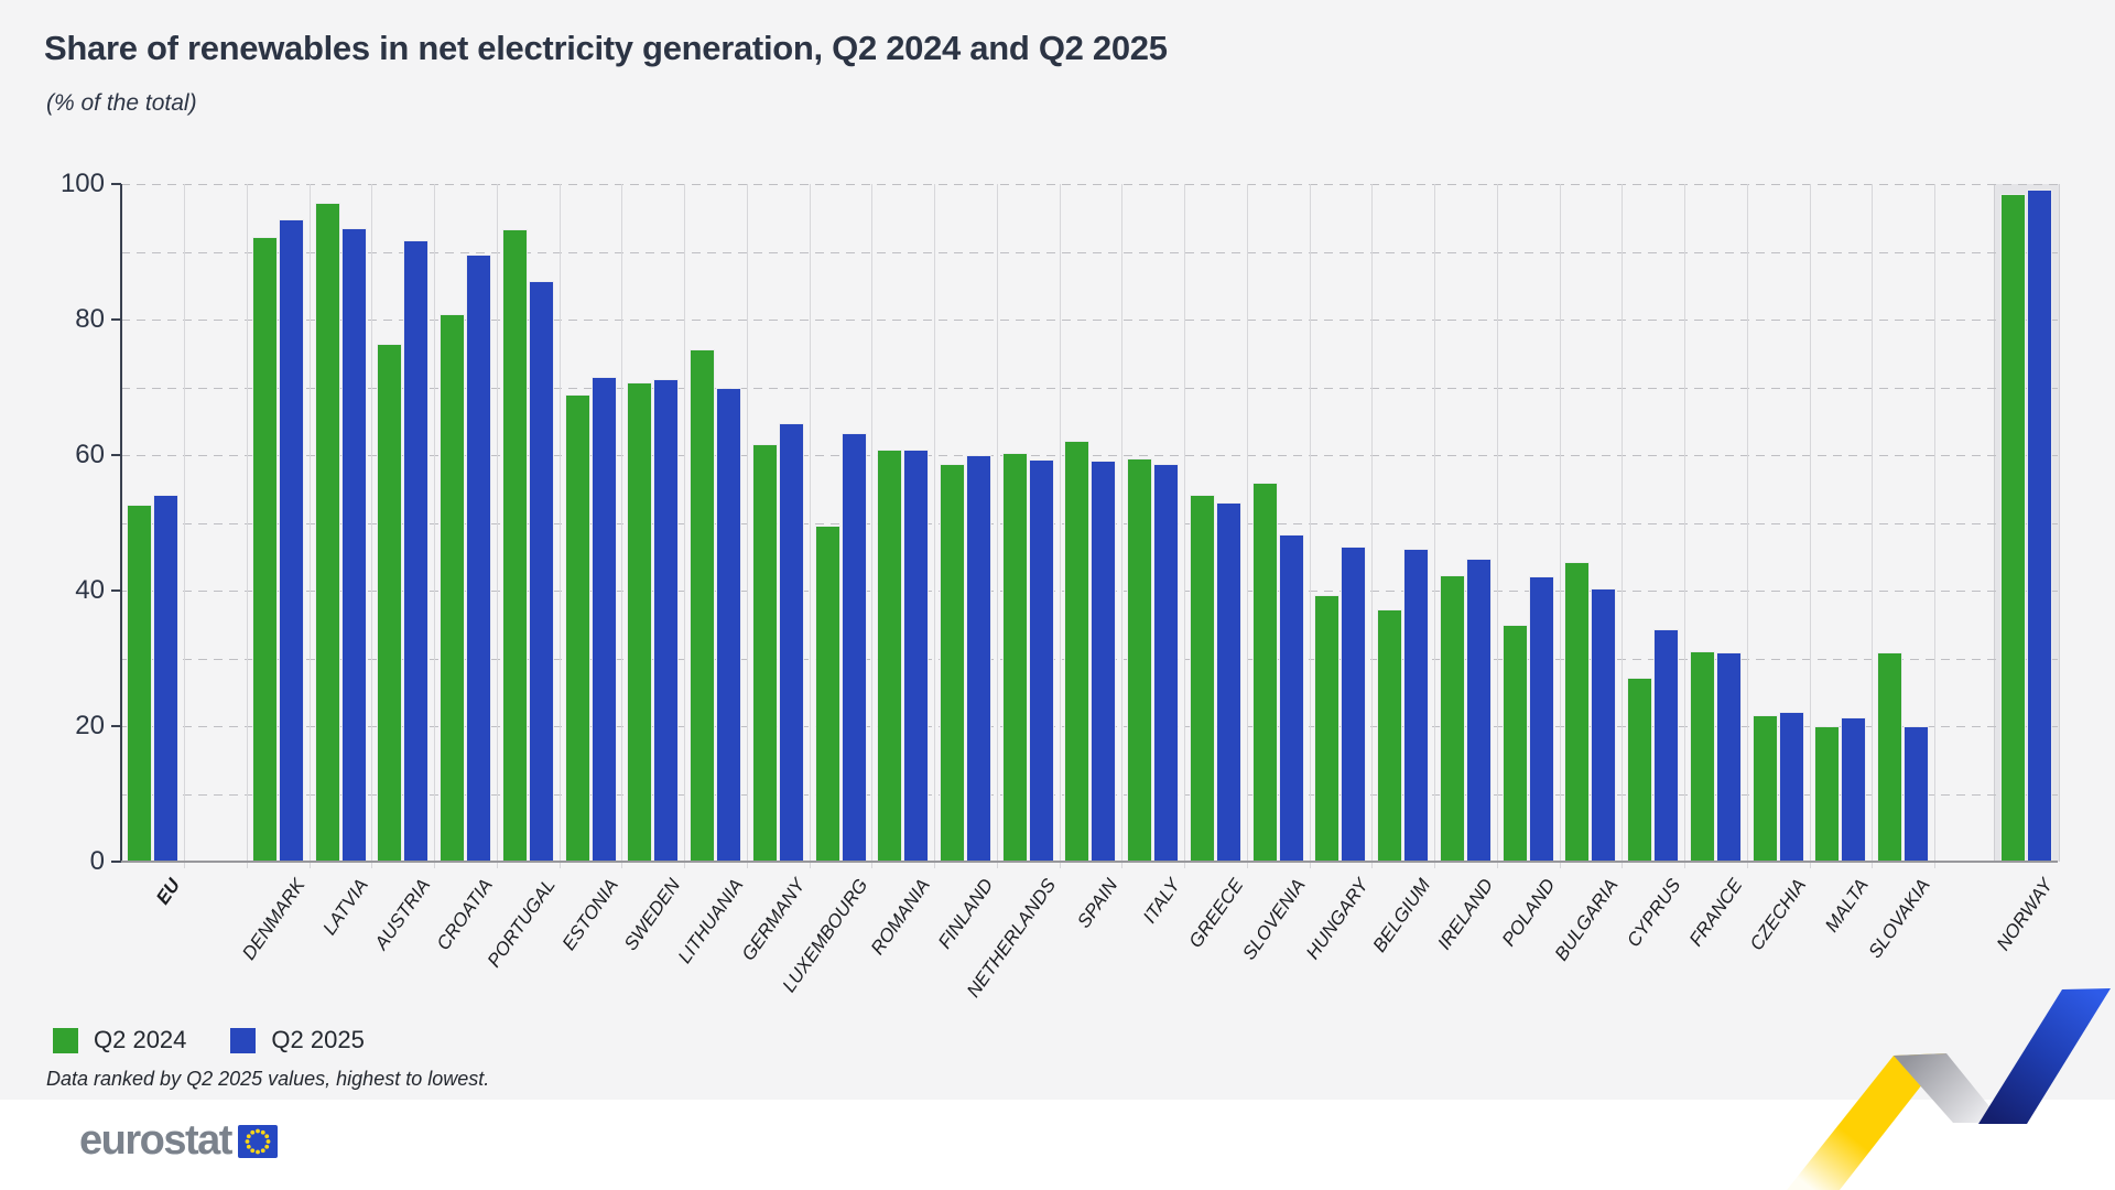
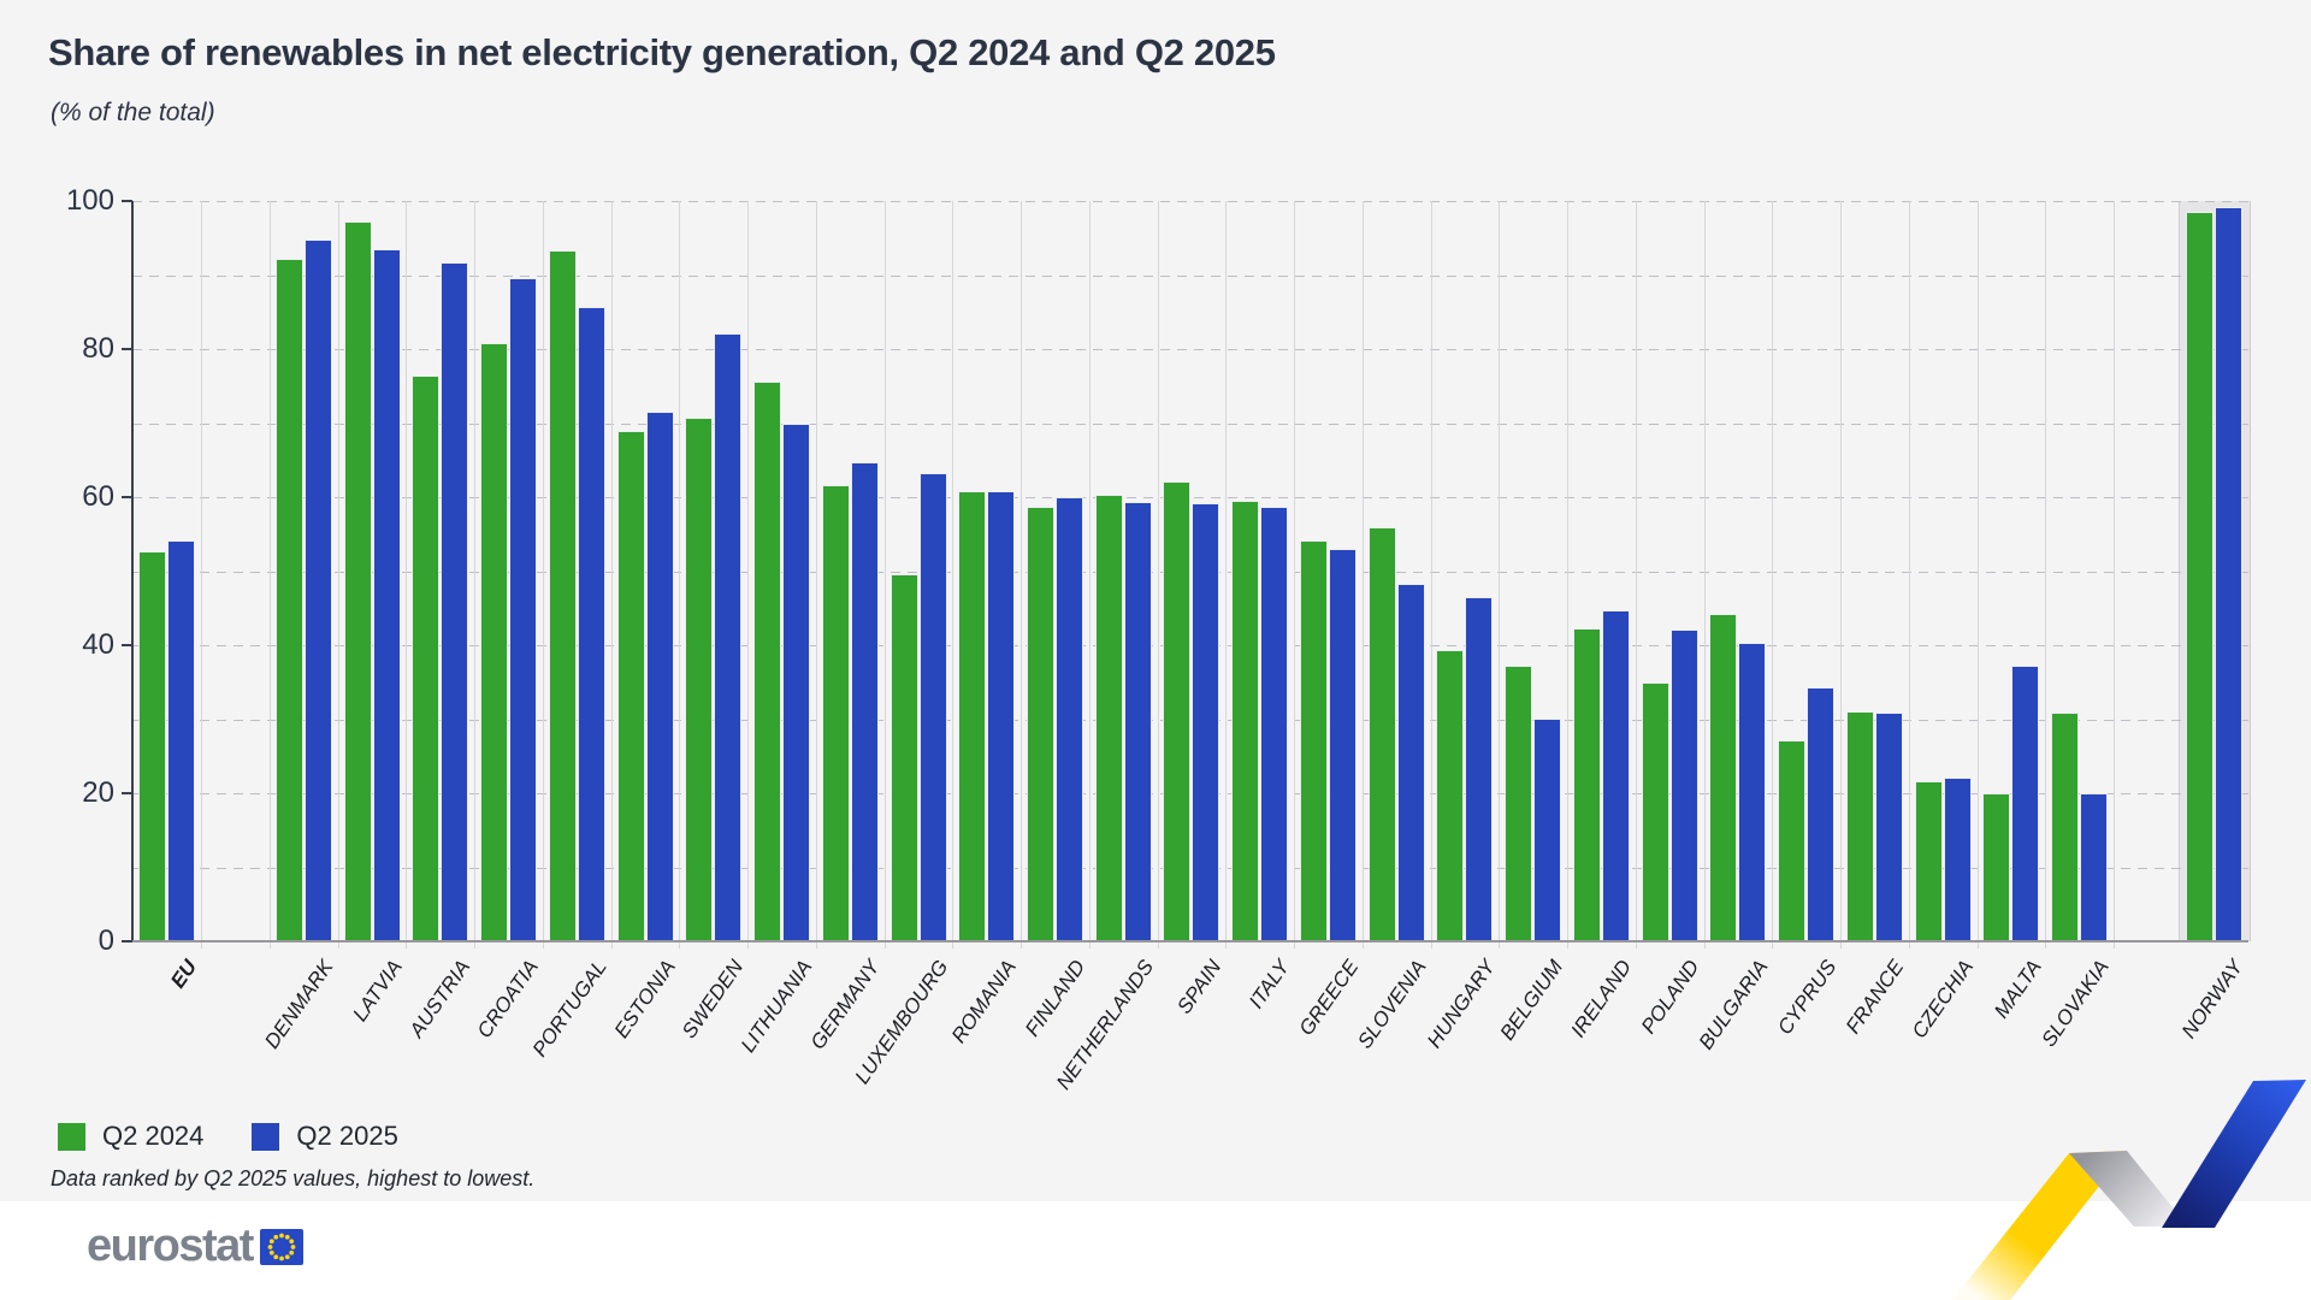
Q2 2025/SWEDEN: 71 -> 82
Q2 2025/BELGIUM: 46 -> 30
Q2 2025/MALTA: 21 -> 37
